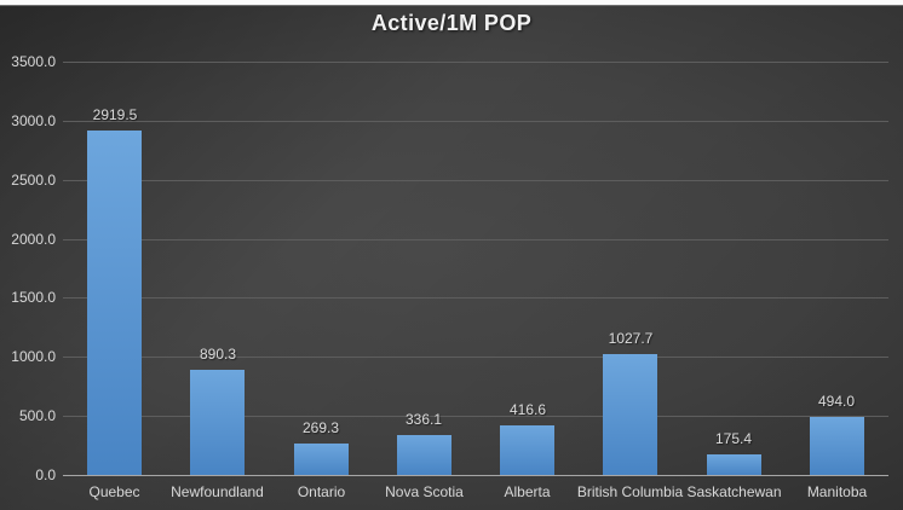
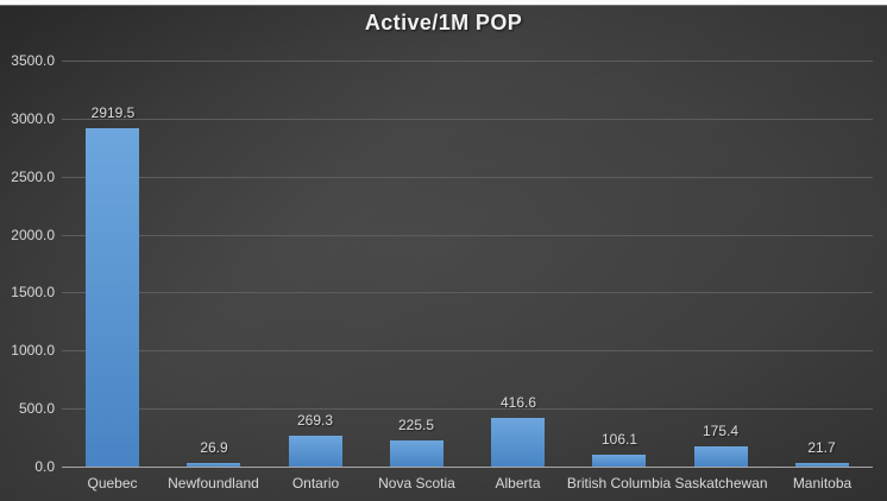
Newfoundland: 890.3 -> 26.9
Nova Scotia: 336.1 -> 225.5
British Columbia: 1027.7 -> 106.1
Manitoba: 494.0 -> 21.7
